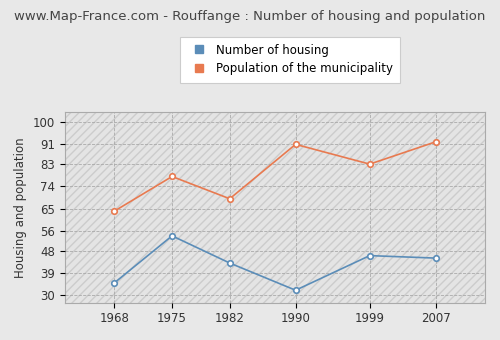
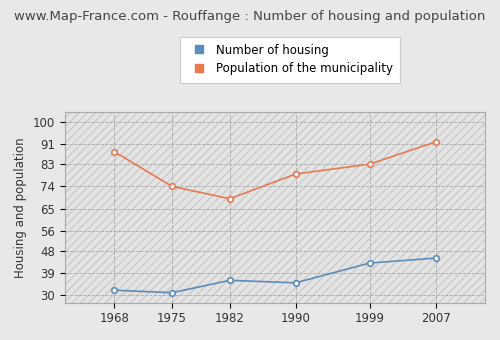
Number of housing/1968: 35 -> 32
Population of the municipality/1968: 64 -> 88
Number of housing/1975: 54 -> 31
Population of the municipality/1975: 78 -> 74
Number of housing/1982: 43 -> 36
Number of housing/1990: 32 -> 35
Population of the municipality/1990: 91 -> 79
Number of housing/1999: 46 -> 43
